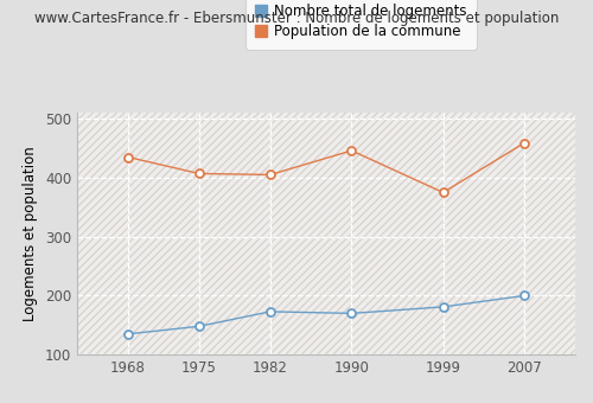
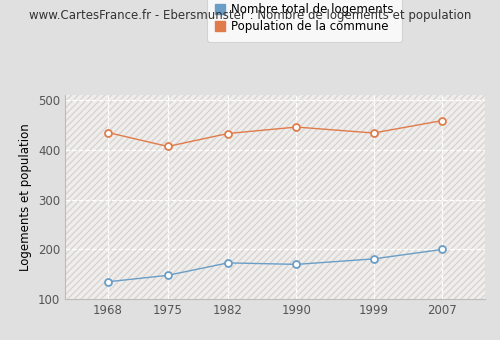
Population de la commune/1982: 405 -> 433
Population de la commune/1999: 375 -> 434
